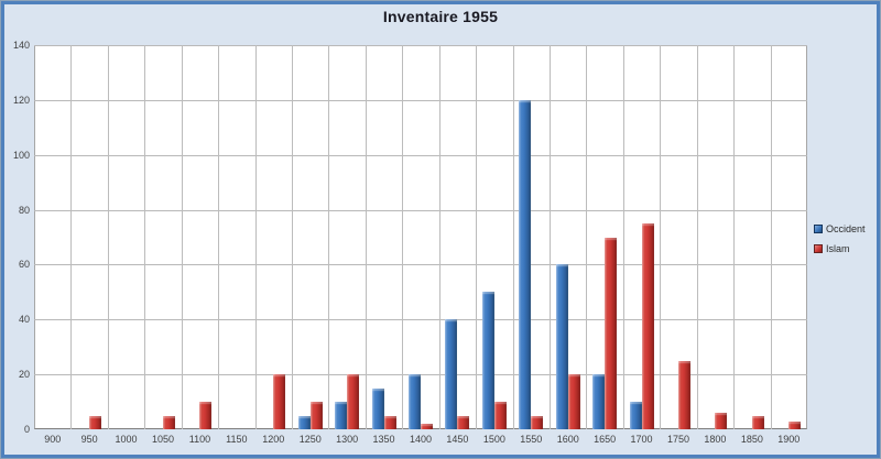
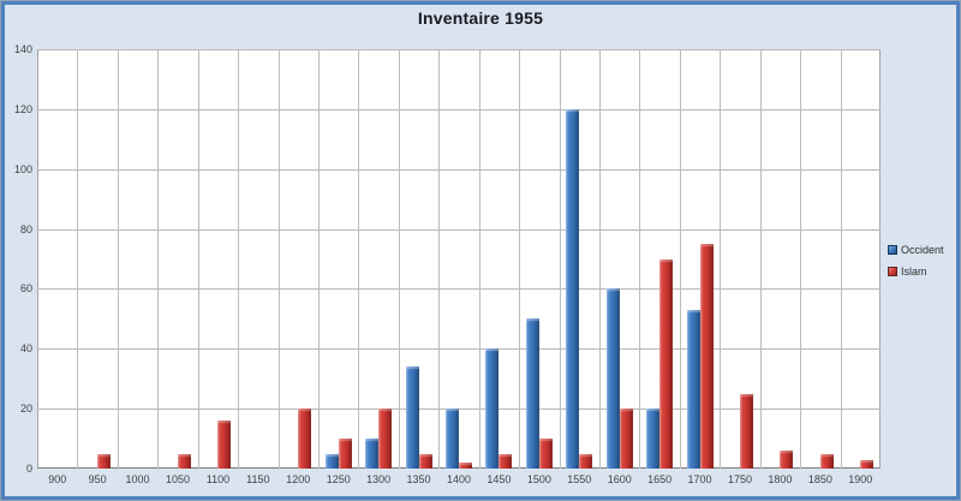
Islam/1100: 10 -> 16
Occident/1350: 15 -> 34
Occident/1700: 10 -> 53
